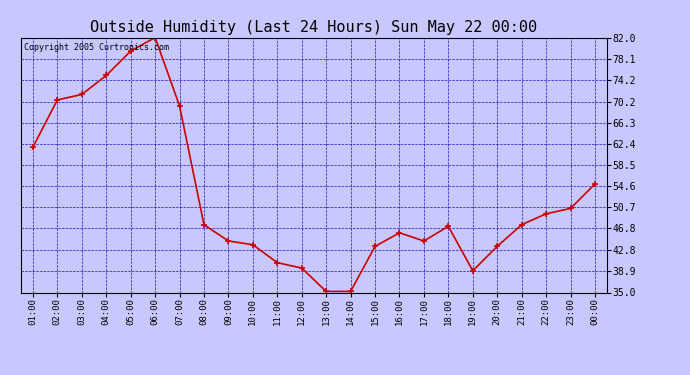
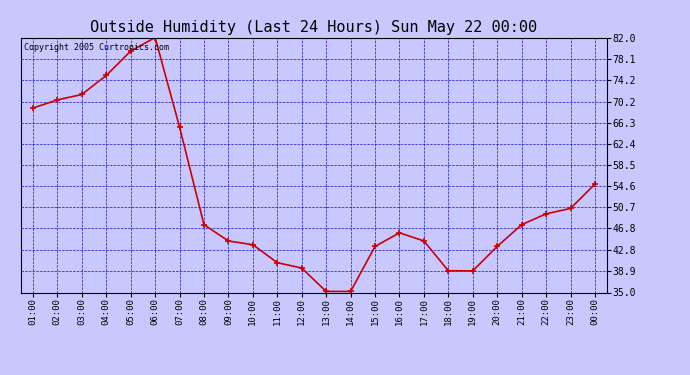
01:00: 61.8 -> 69.0
07:00: 69.4 -> 65.5
18:00: 47.2 -> 39.0
